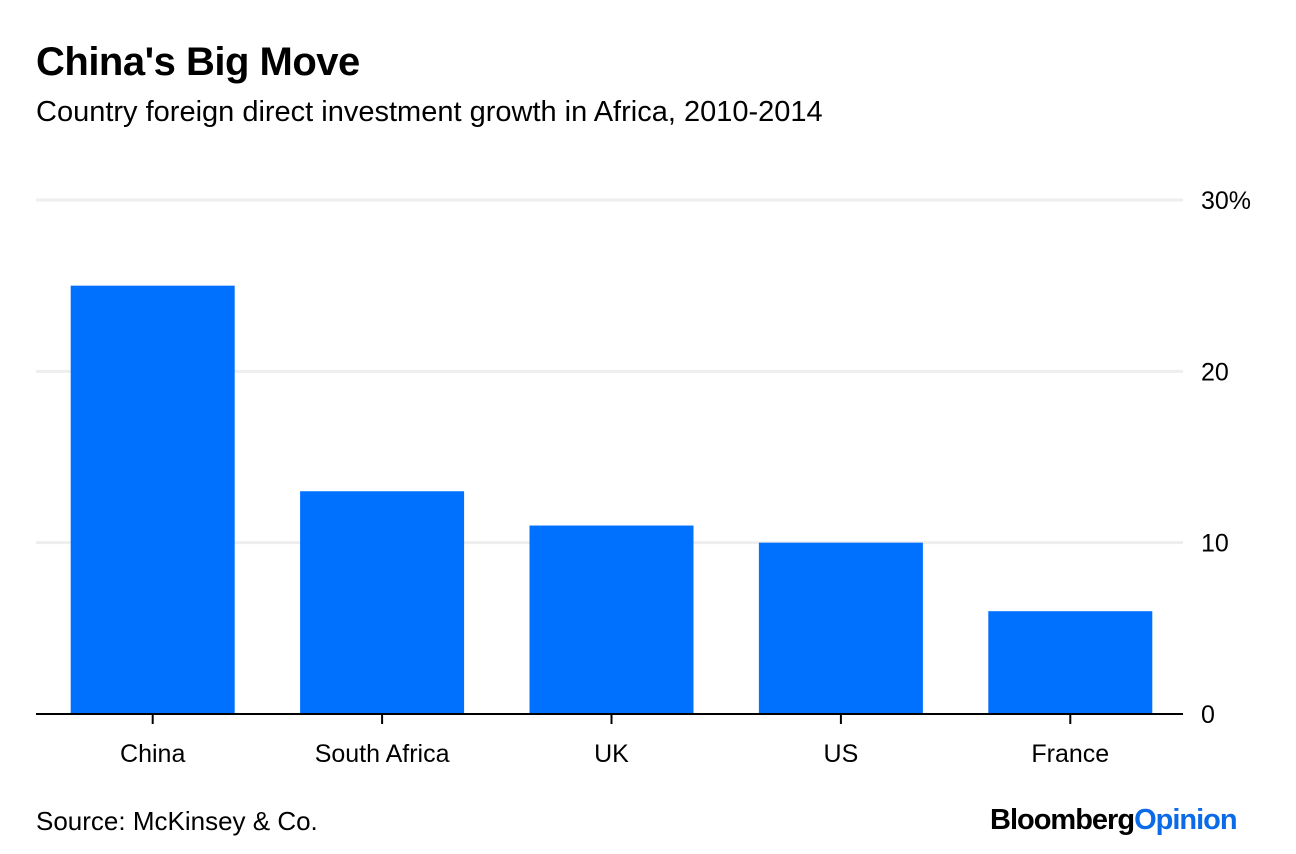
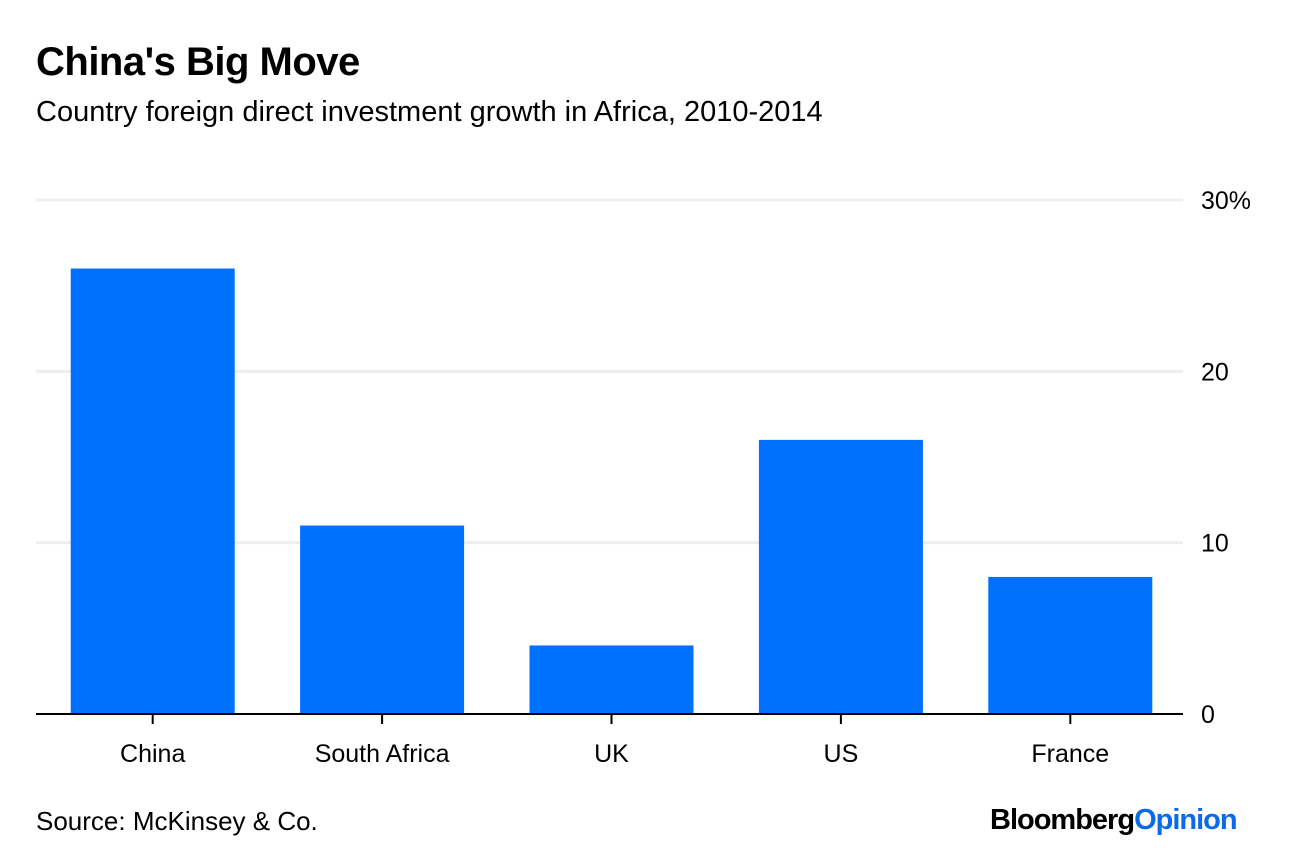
China: 25% -> 26%
South Africa: 13% -> 11%
UK: 11% -> 4%
US: 10% -> 16%
France: 6% -> 8%
